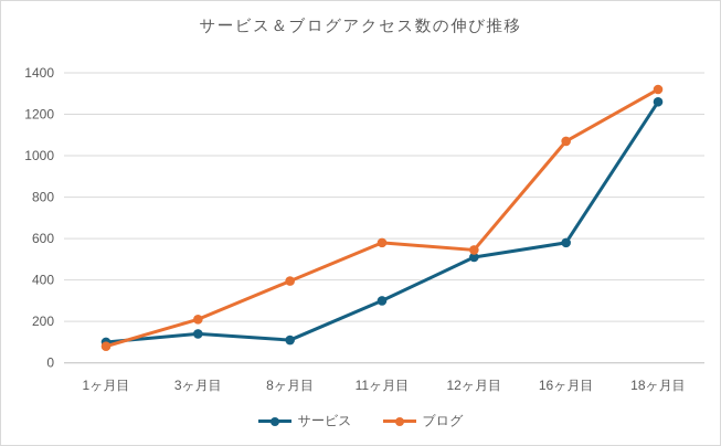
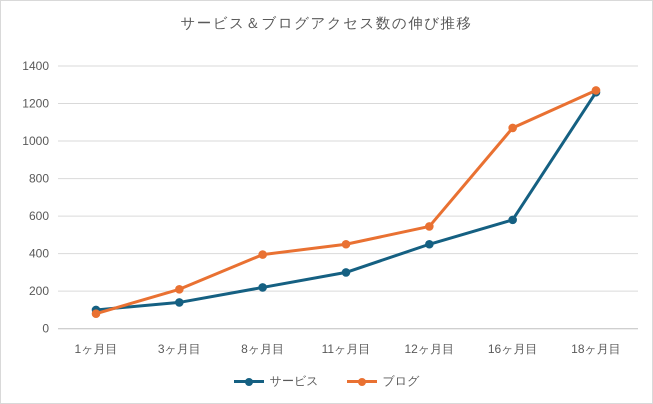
サービス/8ヶ月目: 110 -> 220
ブログ/11ヶ月目: 580 -> 450
サービス/12ヶ月目: 510 -> 450
ブログ/18ヶ月目: 1320 -> 1270
